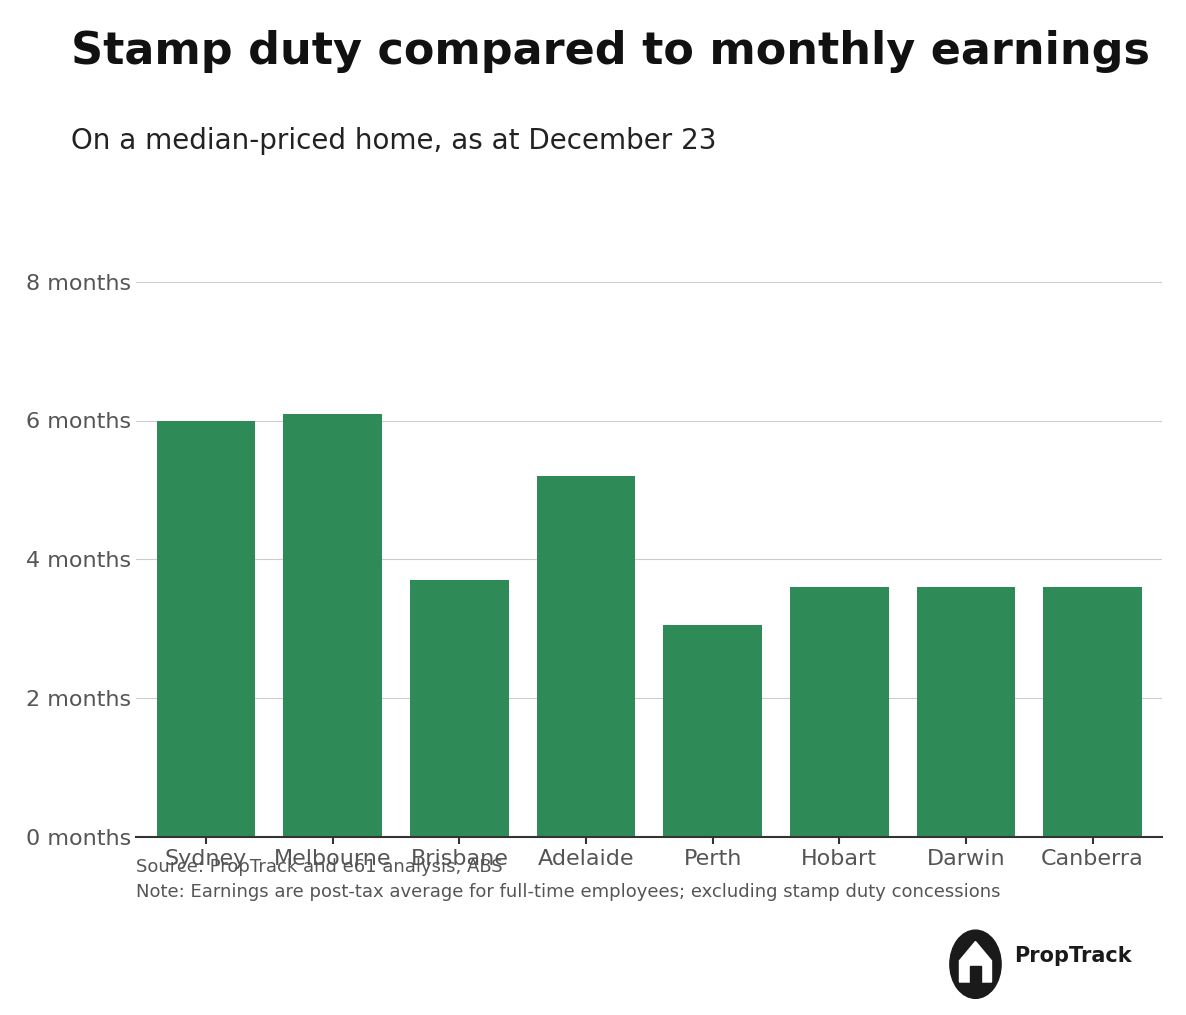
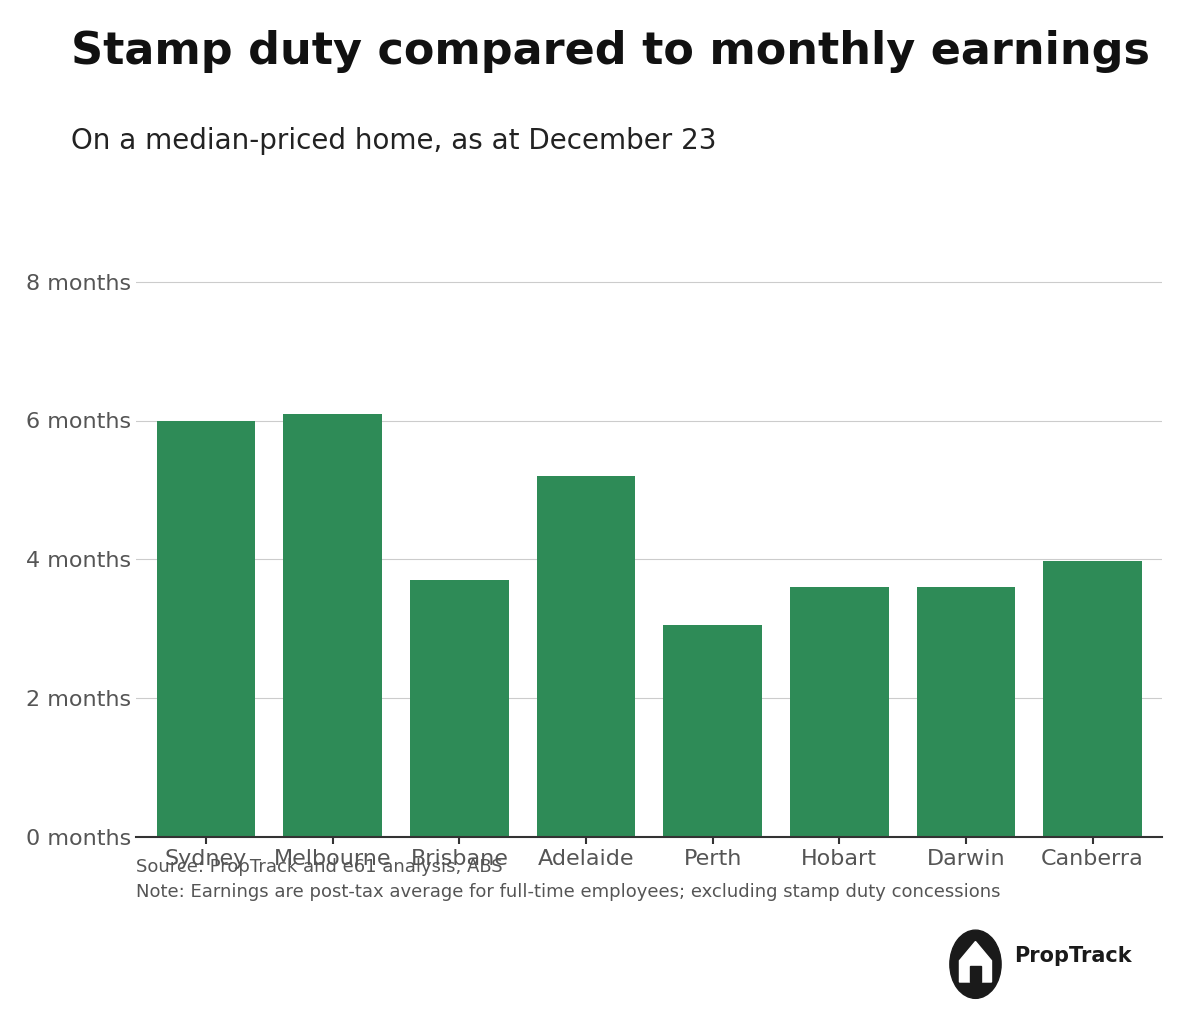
Canberra: 3.60 months -> 3.98 months
